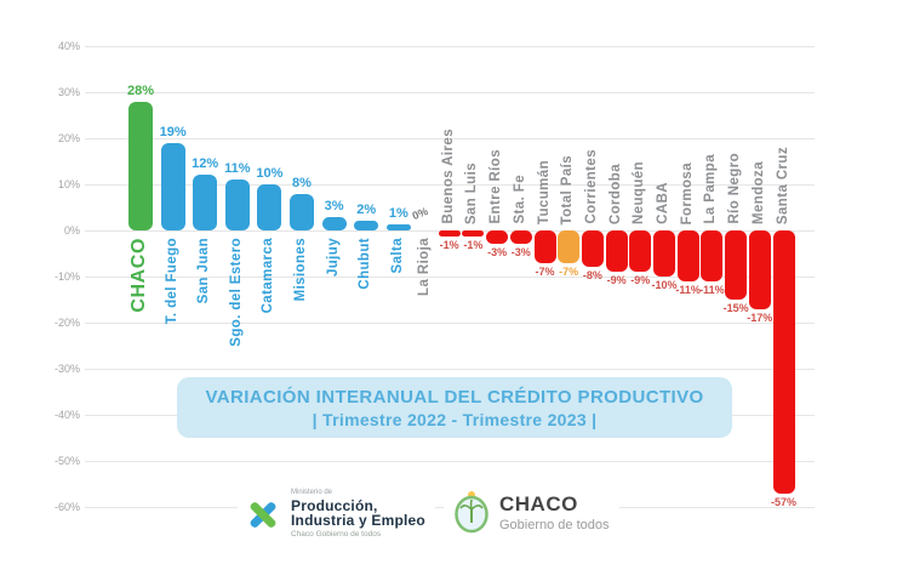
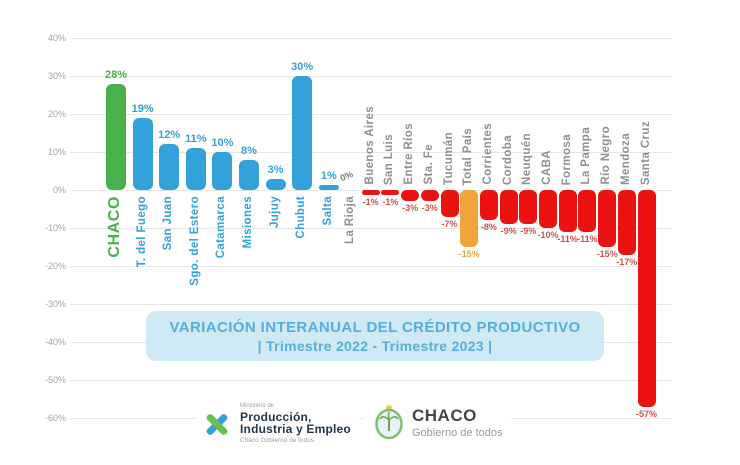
Chubut: 2% -> 30%
Total País: -7% -> -15%
